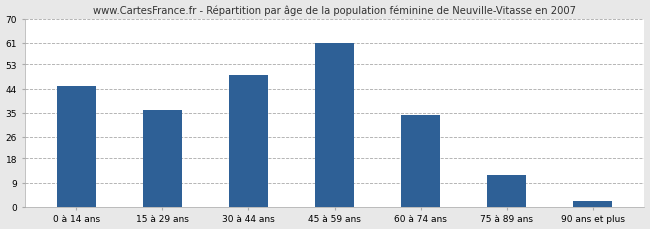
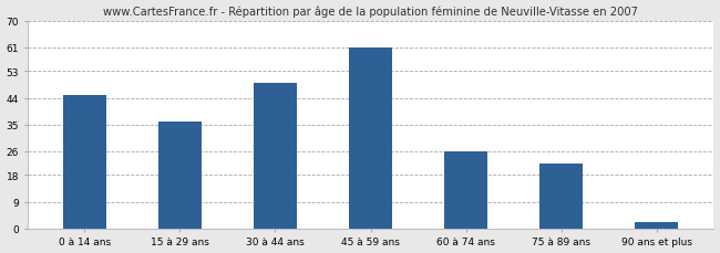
60 à 74 ans: 34 -> 26
75 à 89 ans: 12 -> 22
